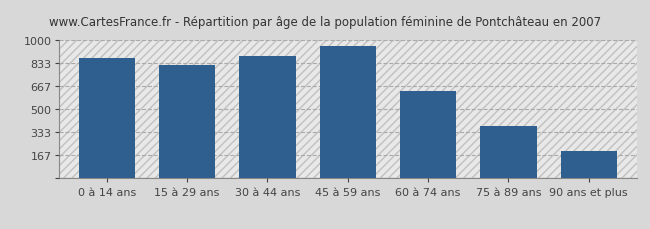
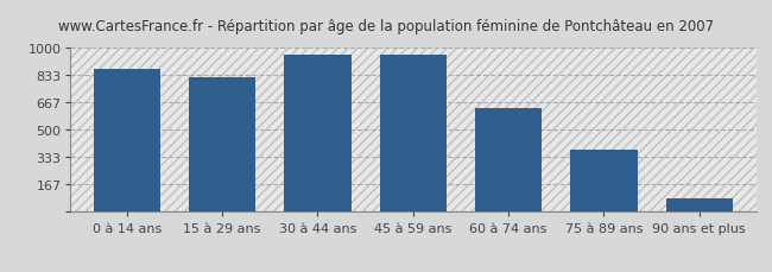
30 à 44 ans: 890 -> 960
90 ans et plus: 200 -> 80
